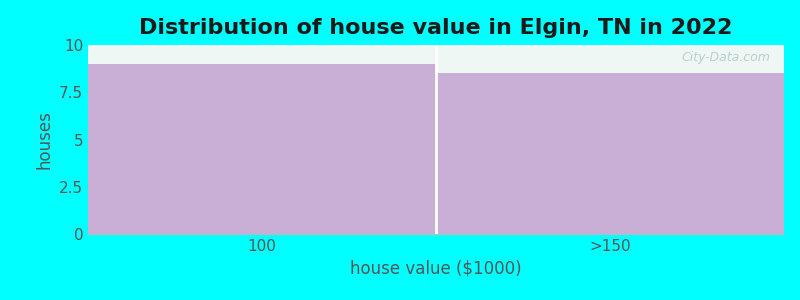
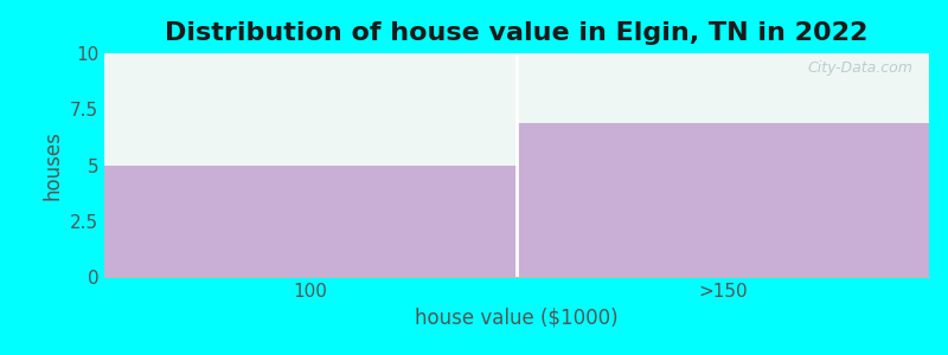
100: 9.0 -> 5.0
>150: 8.5 -> 6.9
